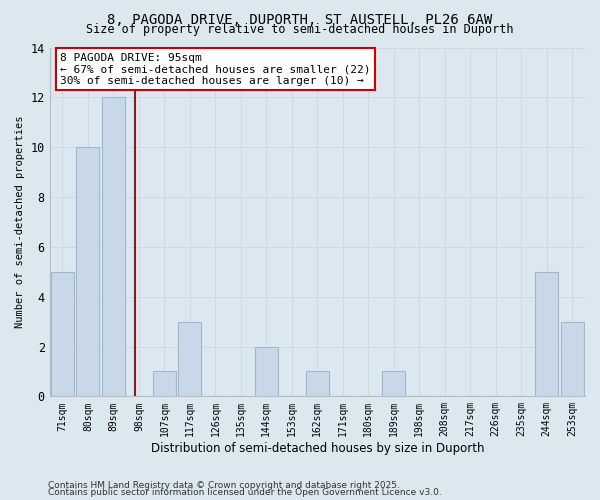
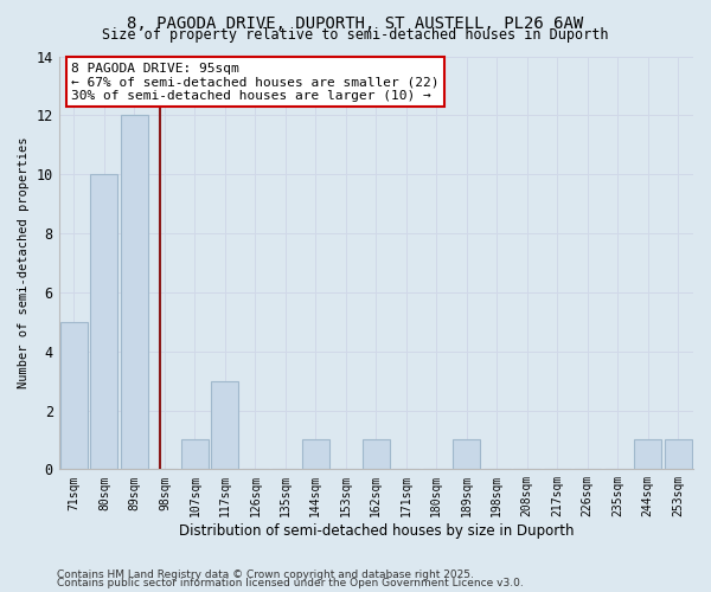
144sqm: 2 -> 1
244sqm: 5 -> 1
253sqm: 3 -> 1
